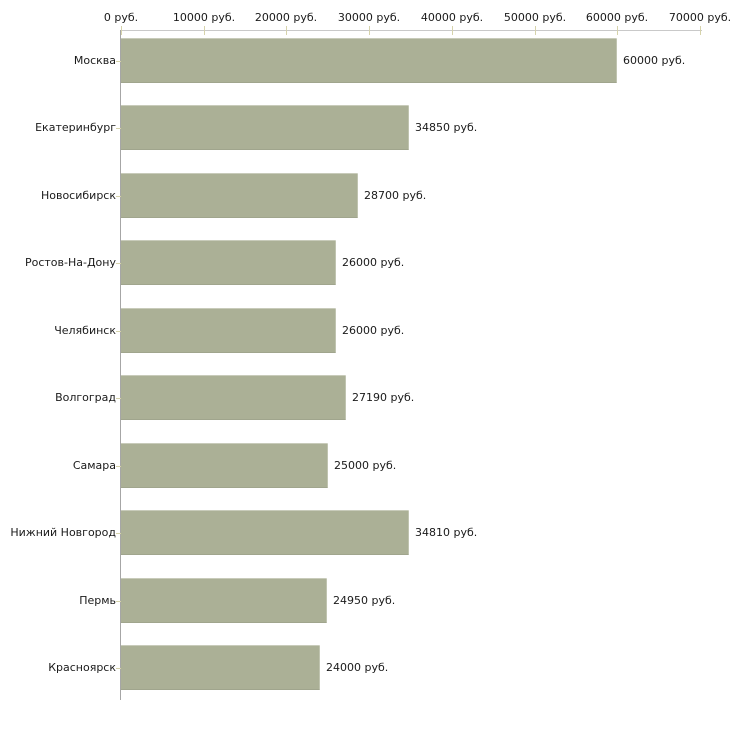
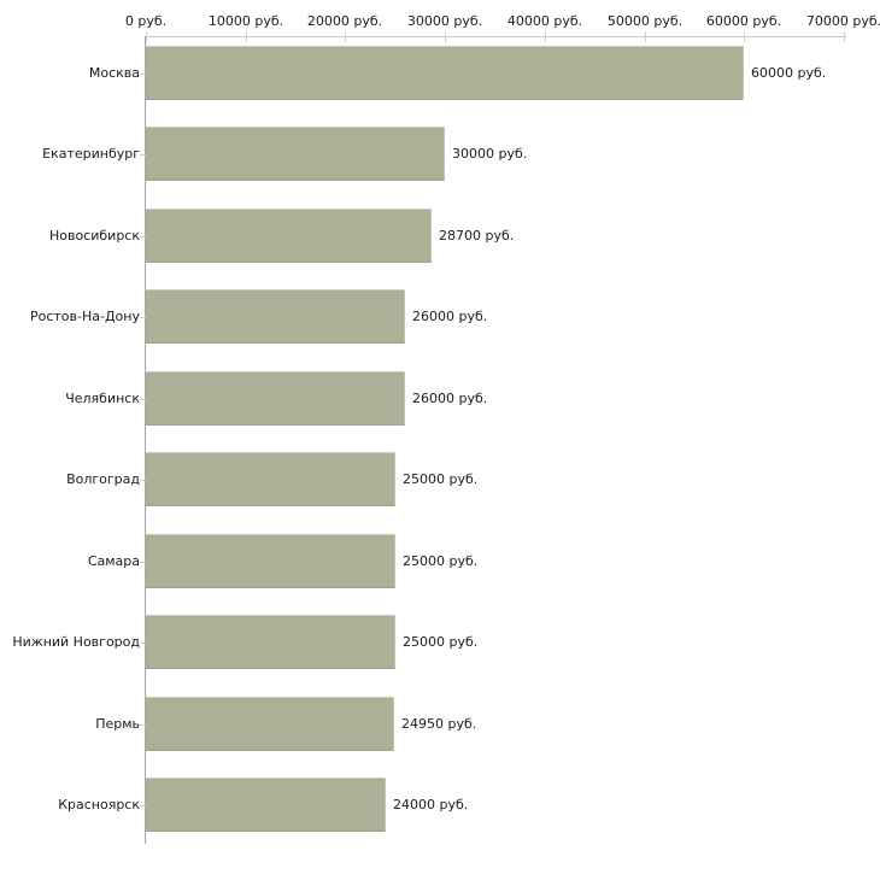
Екатеринбург: 34850 -> 30000
Волгоград: 27190 -> 25000
Нижний Новгород: 34810 -> 25000
